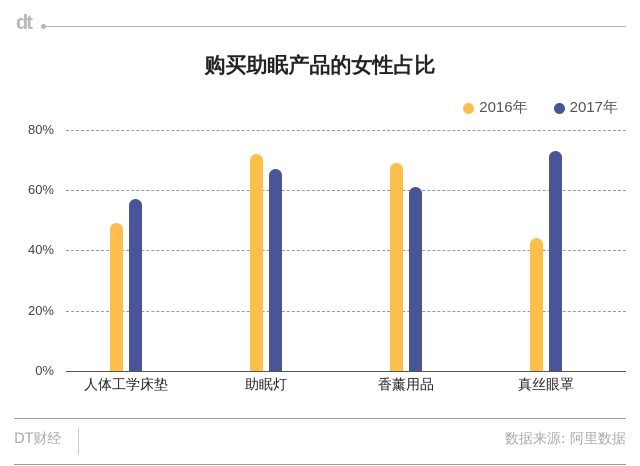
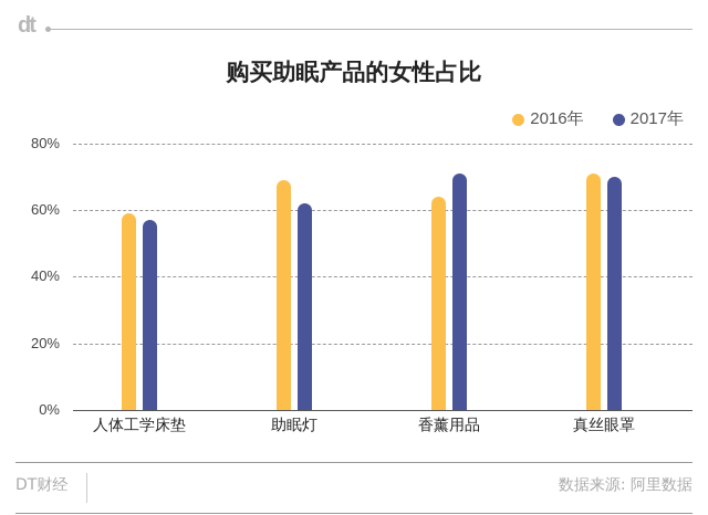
2016年/人体工学床垫: 49% -> 59%
2016年/助眠灯: 72% -> 69%
2017年/助眠灯: 67% -> 62%
2016年/香薰用品: 69% -> 64%
2017年/香薰用品: 61% -> 71%
2016年/真丝眼罩: 44% -> 71%
2017年/真丝眼罩: 73% -> 70%
